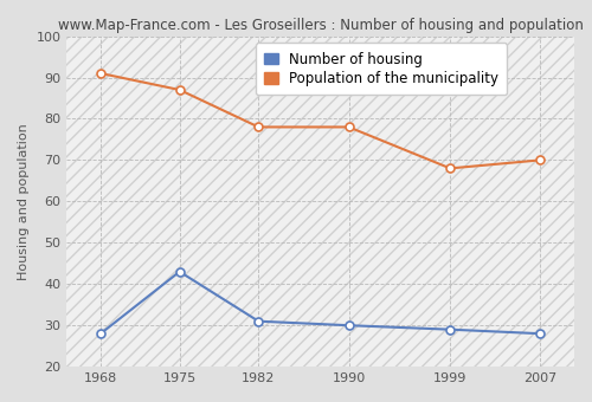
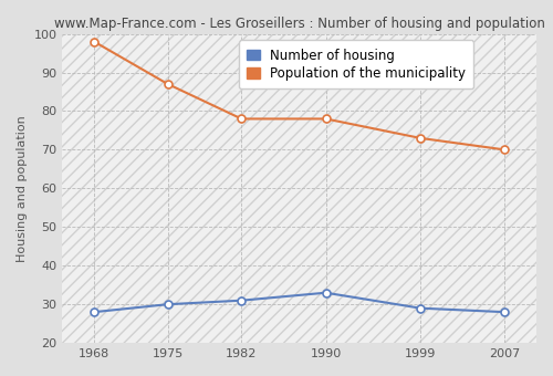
Population of the municipality/1968: 91 -> 98
Number of housing/1975: 43 -> 30
Number of housing/1990: 30 -> 33
Population of the municipality/1999: 68 -> 73
